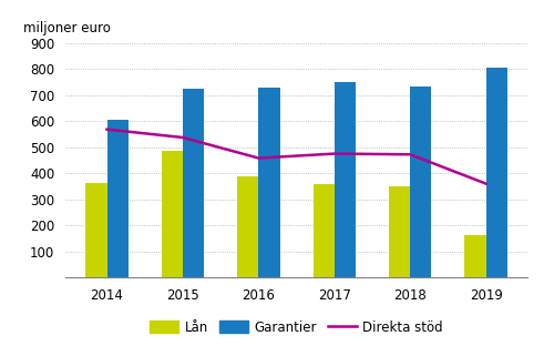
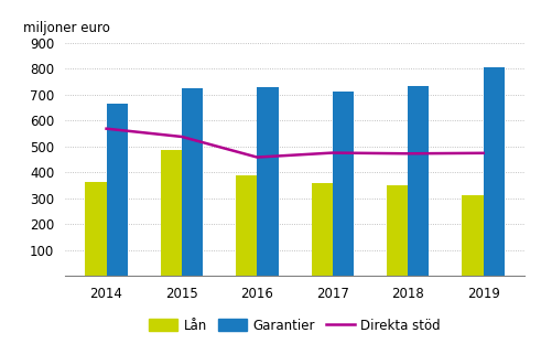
Garantier/2014: 605 -> 665
Garantier/2017: 750 -> 713
Lån/2019: 165 -> 312
Direkta stöd/2019: 360 -> 474
